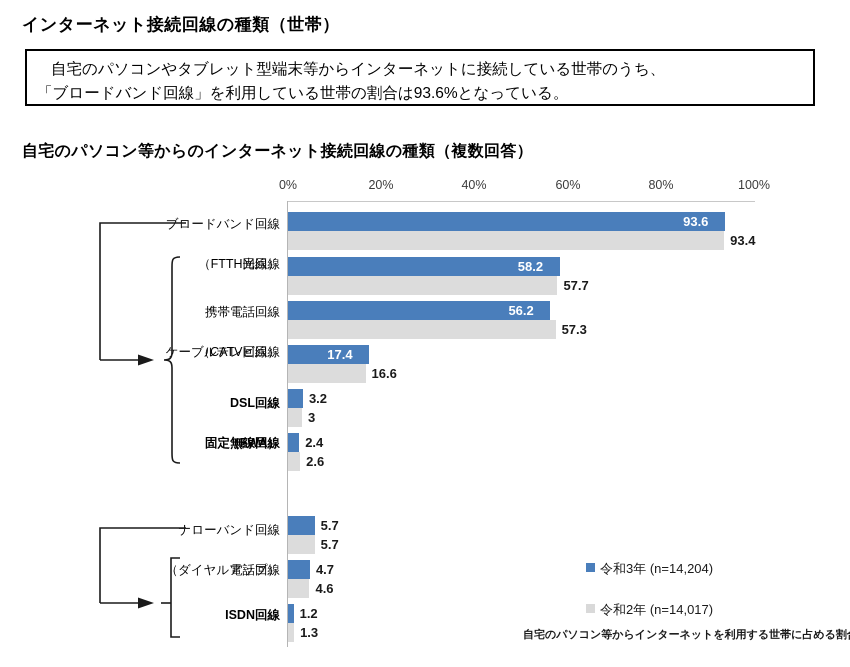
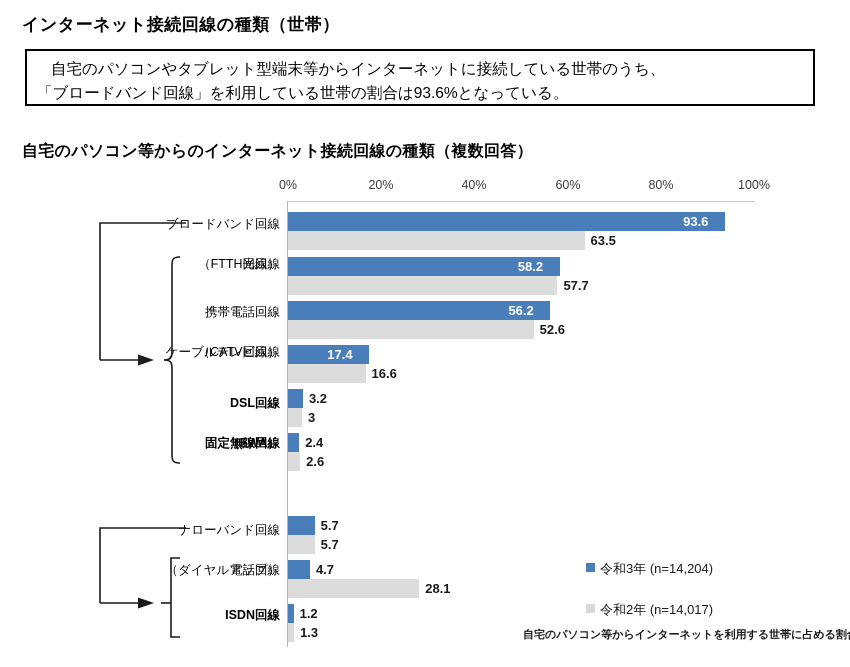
令和2年 (n=14,017)/ブロードバンド回線: 93.4 -> 63.5
令和2年 (n=14,017)/携帯電話回線: 57.3 -> 52.6
令和2年 (n=14,017)/電話回線（ダイヤルアップ）: 4.6 -> 28.1
